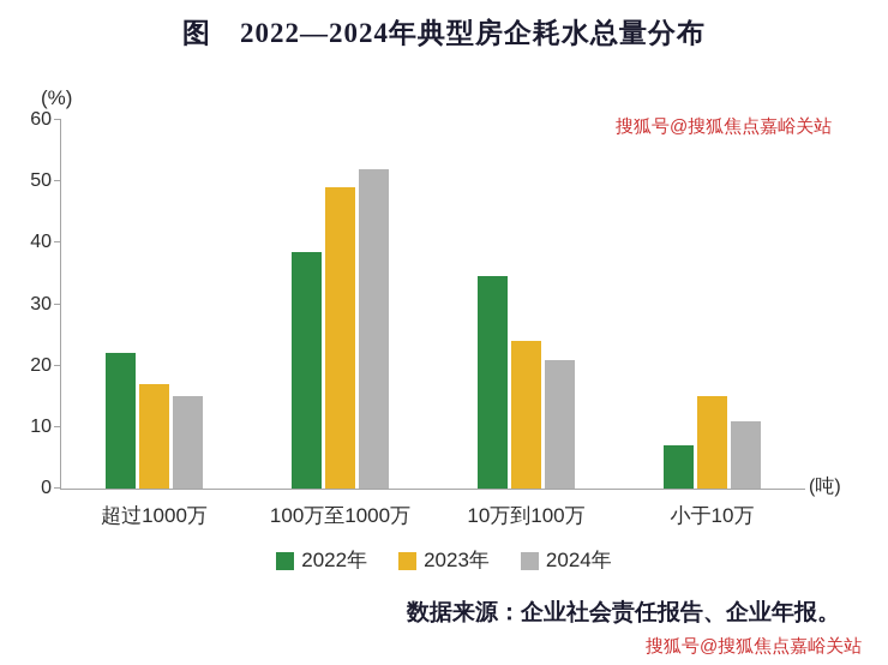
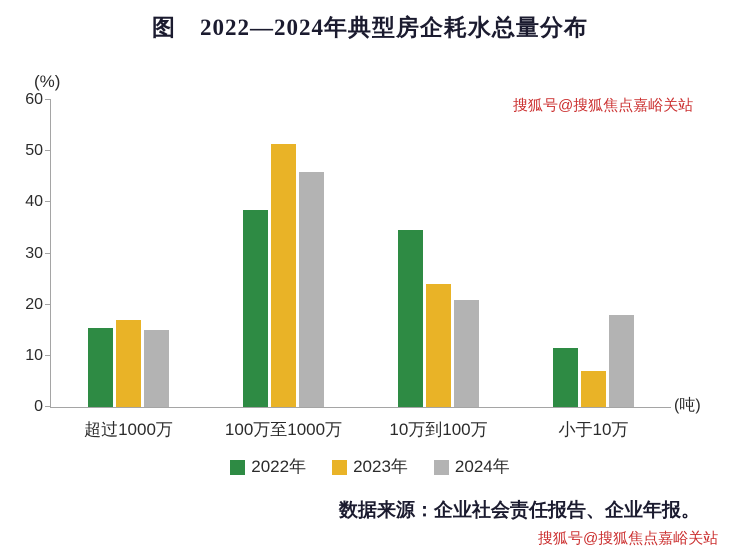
2022年/超过1000万: 22 -> 16
2023年/100万至1000万: 49 -> 52
2024年/100万至1000万: 52 -> 46
2022年/小于10万: 7 -> 12
2023年/小于10万: 15 -> 7
2024年/小于10万: 11 -> 18
